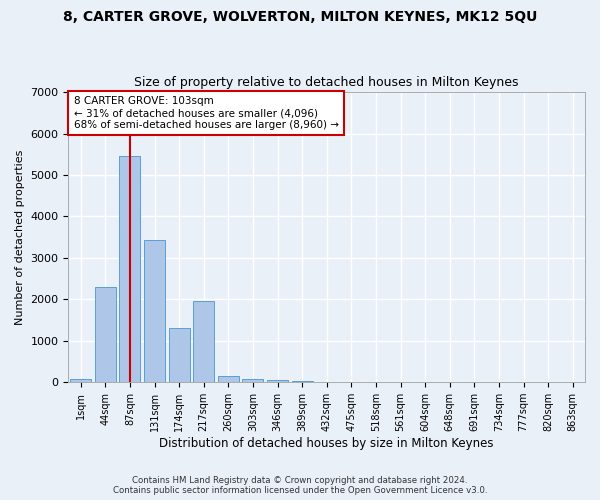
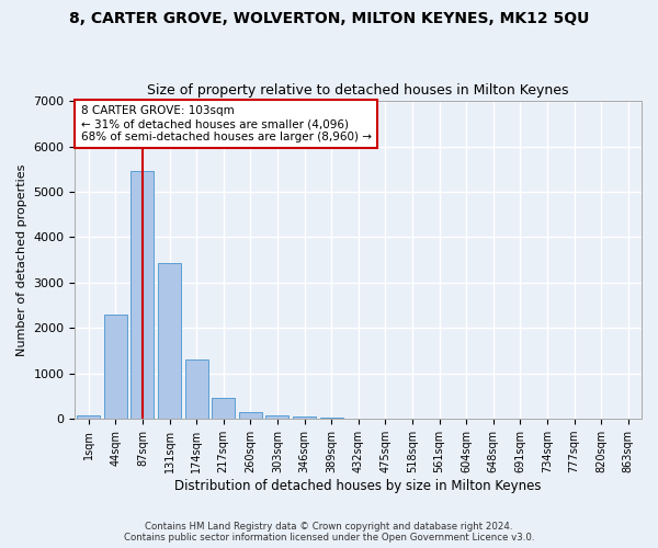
217sqm: 1950 -> 470
